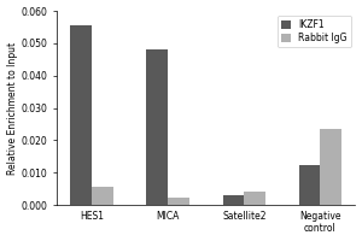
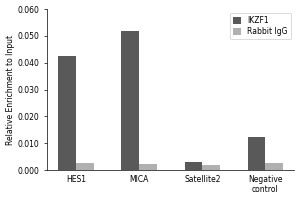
IKZF1/HES1: 0.0555 -> 0.0425
Rabbit IgG/HES1: 0.0055 -> 0.0025
IKZF1/MICA: 0.0480 -> 0.0520
Rabbit IgG/Satellite2: 0.0040 -> 0.0020
Rabbit IgG/Negative control: 0.0235 -> 0.0025
